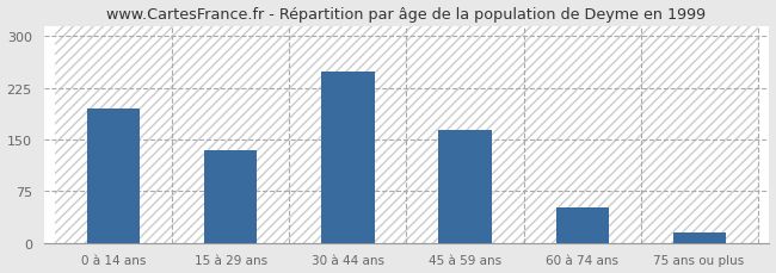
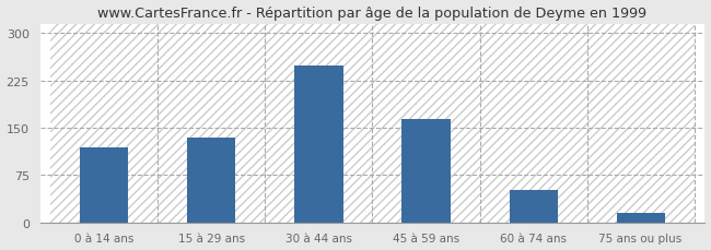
0 à 14 ans: 195 -> 118
